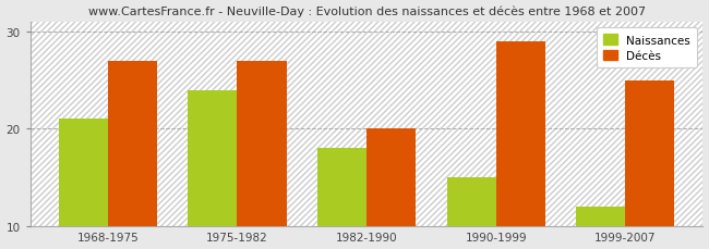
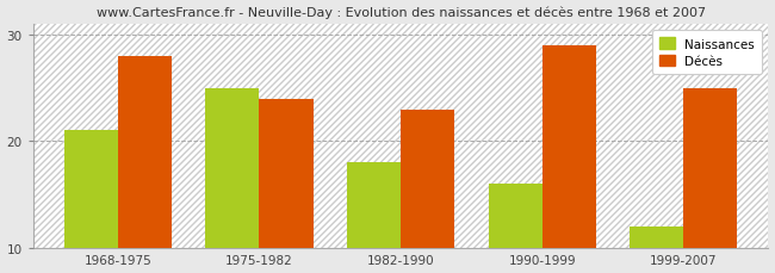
Décès/1968-1975: 27 -> 28
Naissances/1975-1982: 24 -> 25
Décès/1975-1982: 27 -> 24
Décès/1982-1990: 20 -> 23
Naissances/1990-1999: 15 -> 16
